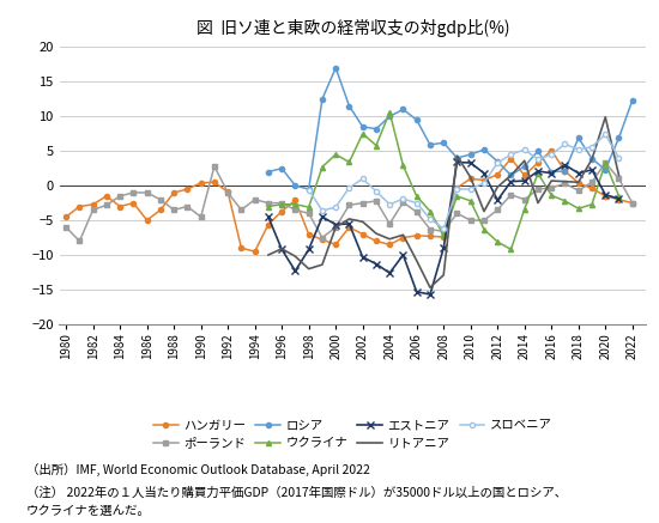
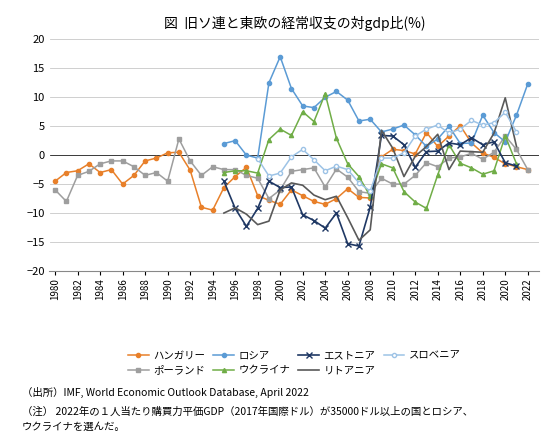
ハンガリー/1992: -0.9 -> -2.6
ハンガリー/2006: -7.2 -> -5.8
ハンガリー/2012: 1.6 -> 0.2
